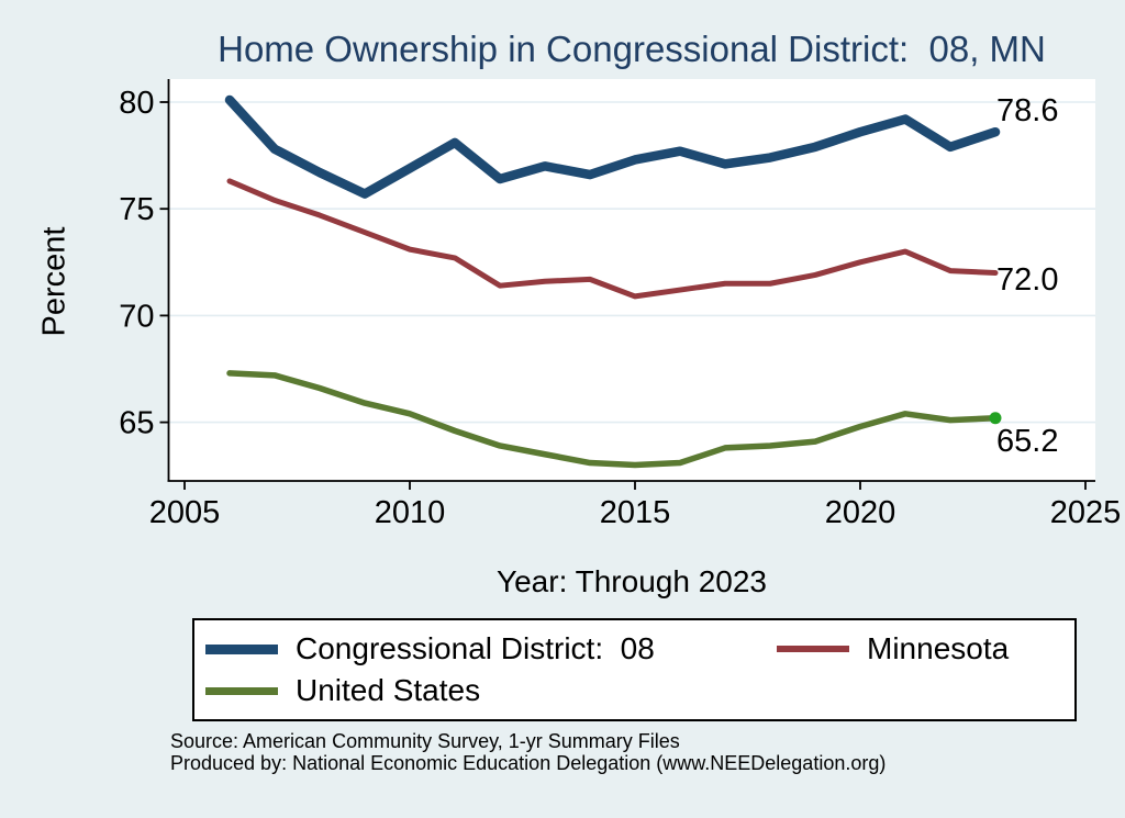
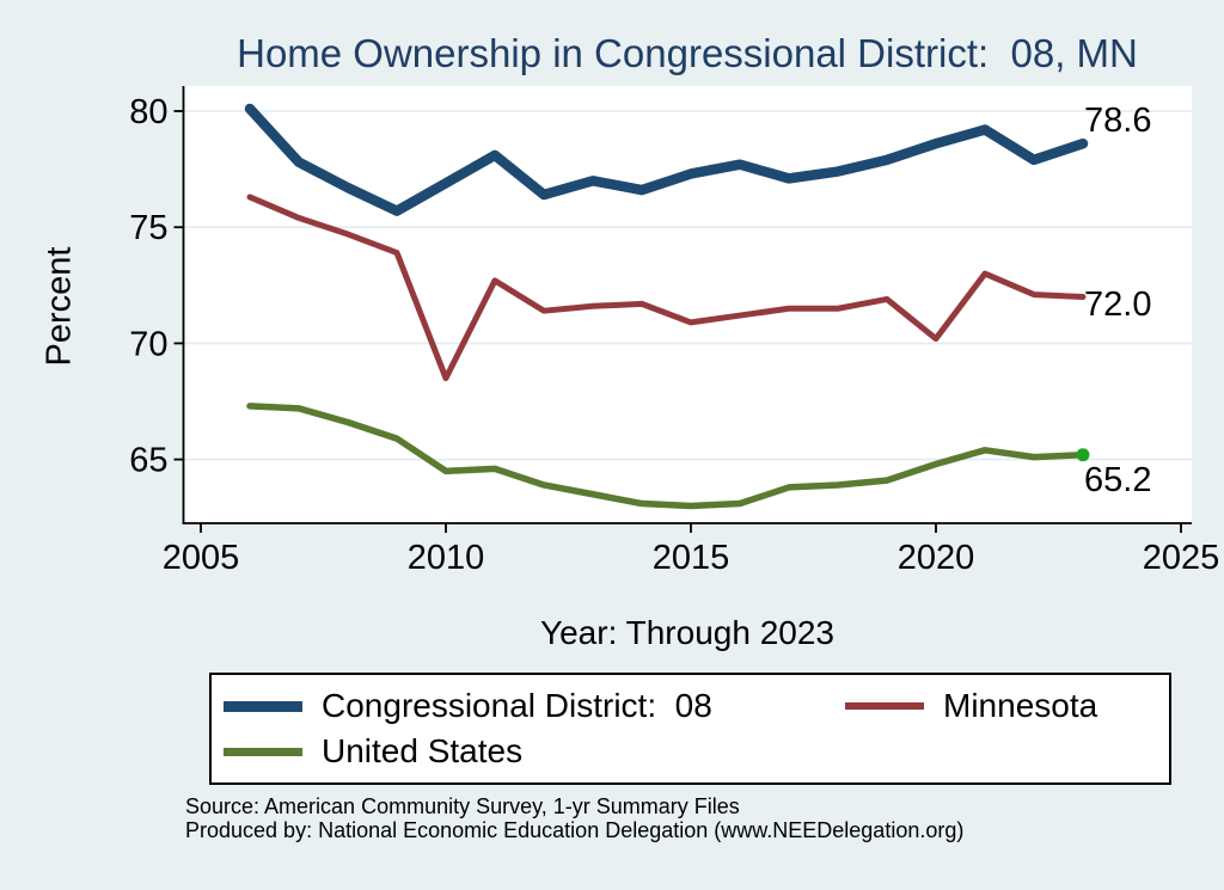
Minnesota/2010: 73.1 -> 68.5
United States/2010: 65.4 -> 64.5
Minnesota/2020: 72.5 -> 70.2
